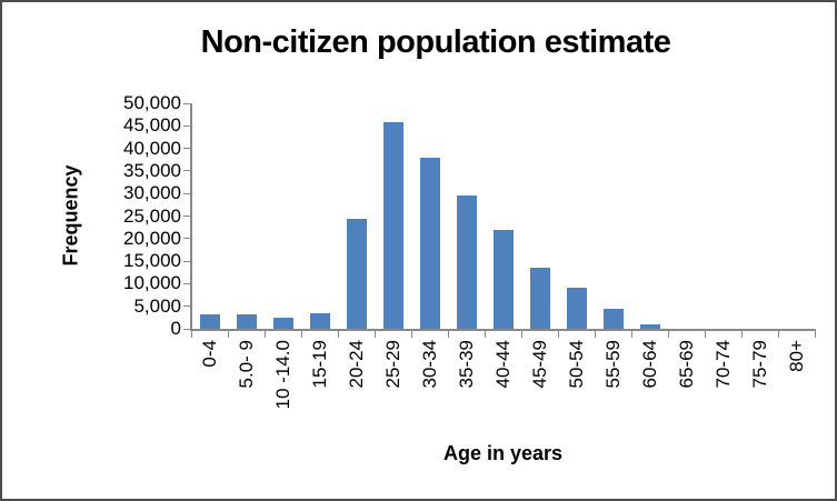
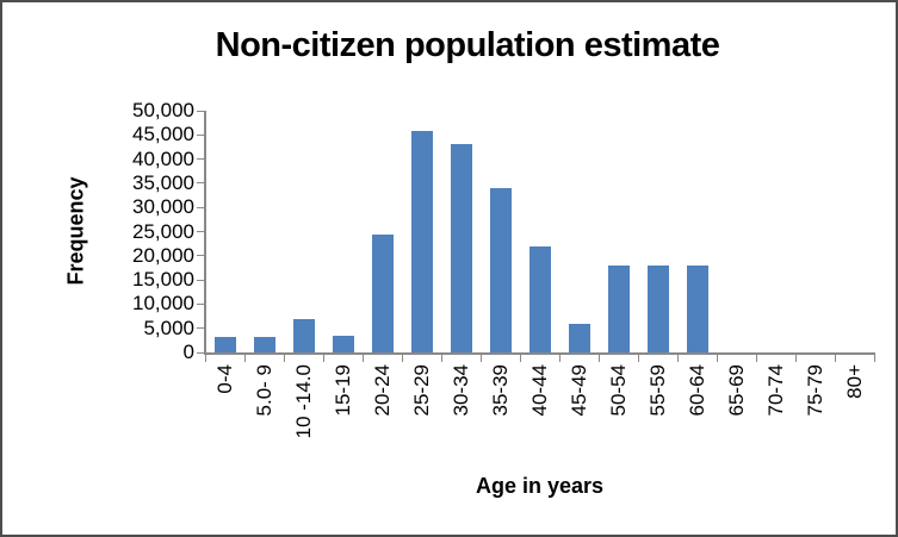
10 -14.0: 2000 -> 7000
30-34: 38000 -> 43000
35-39: 30000 -> 34000
45-49: 14000 -> 6000
50-54: 9000 -> 18000
55-59: 4000 -> 18000
60-64: 1000 -> 18000
